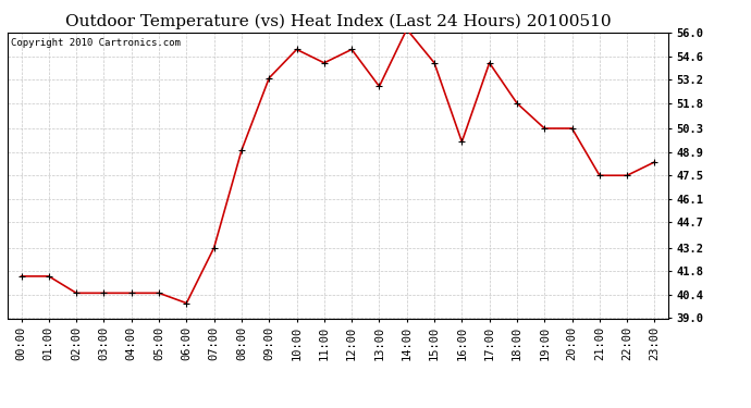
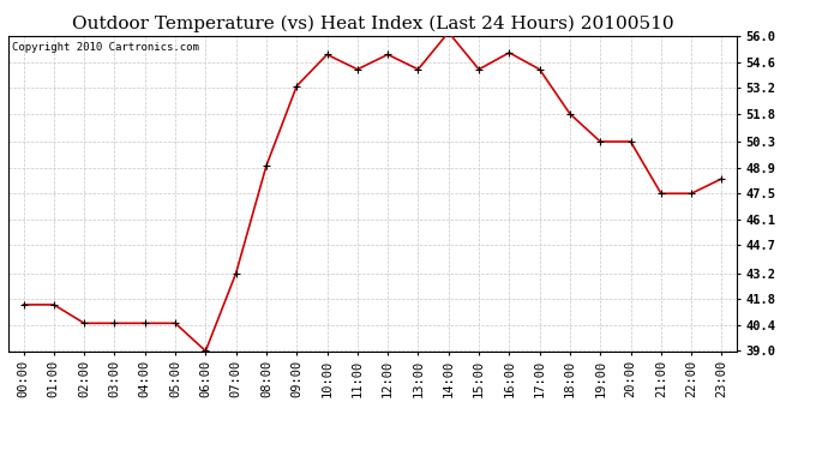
06:00: 39.9 -> 39.0
13:00: 52.8 -> 54.2
16:00: 49.5 -> 55.1
